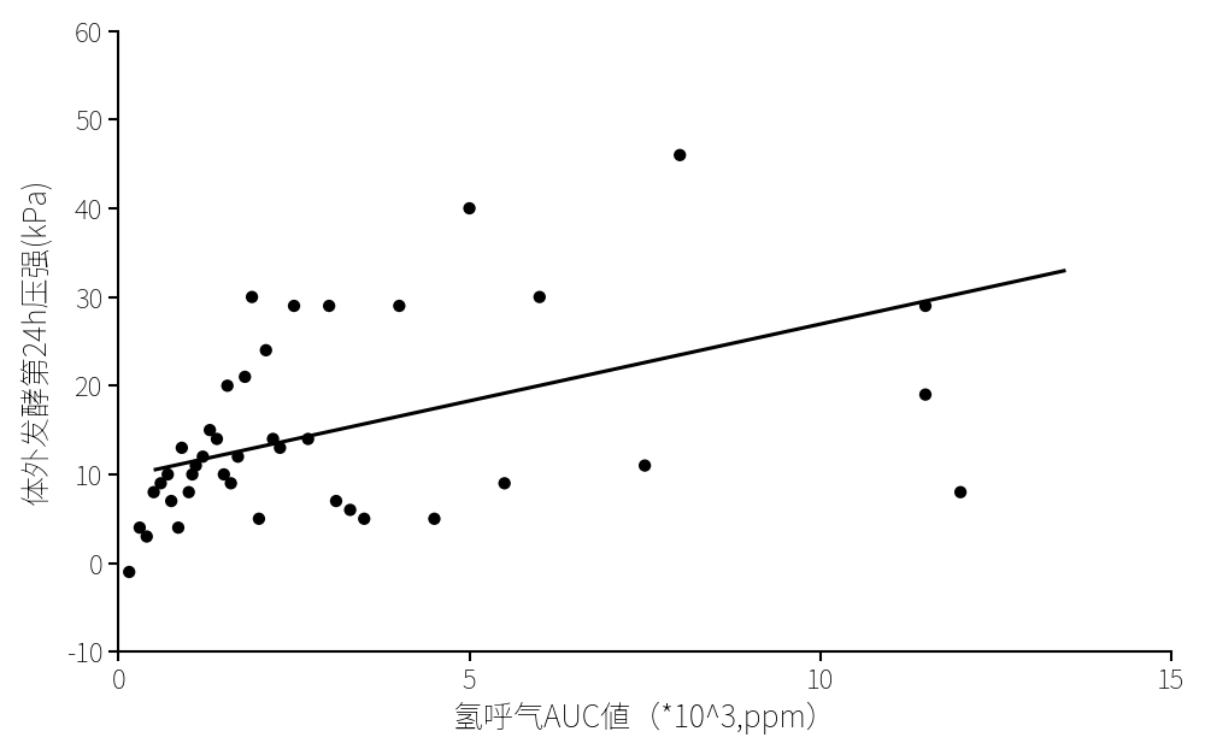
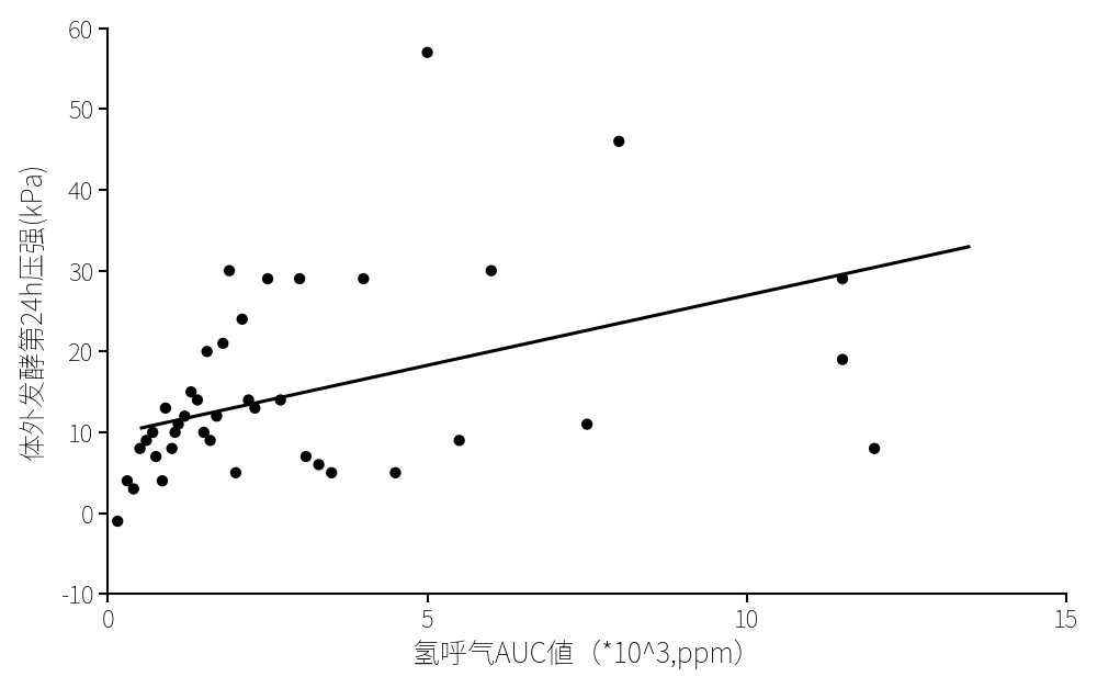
5: 40 -> 57
